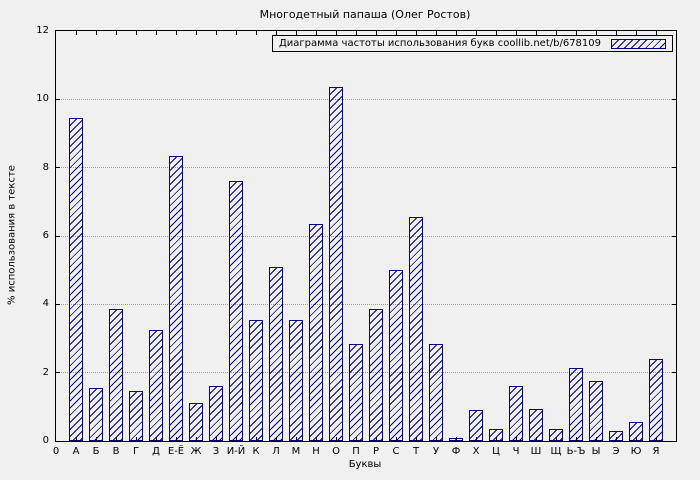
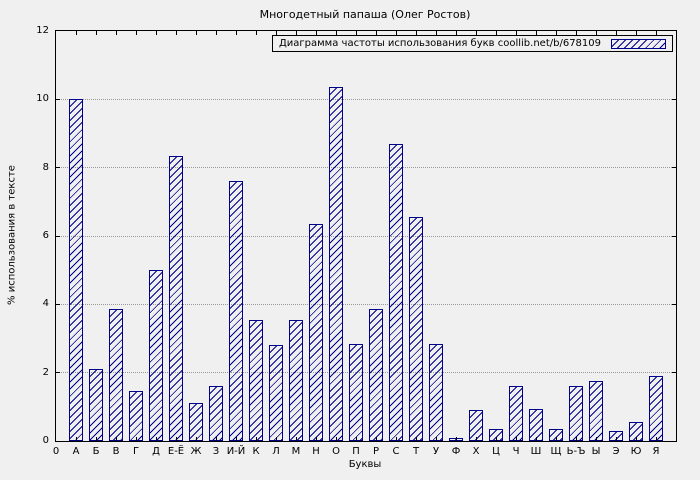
А: 9.4 -> 10.0
Б: 1.6 -> 2.1
Д: 3.2 -> 5.0
Л: 5.1 -> 2.8
С: 5.0 -> 8.7
Ь-Ъ: 2.1 -> 1.6
Я: 2.4 -> 1.9
